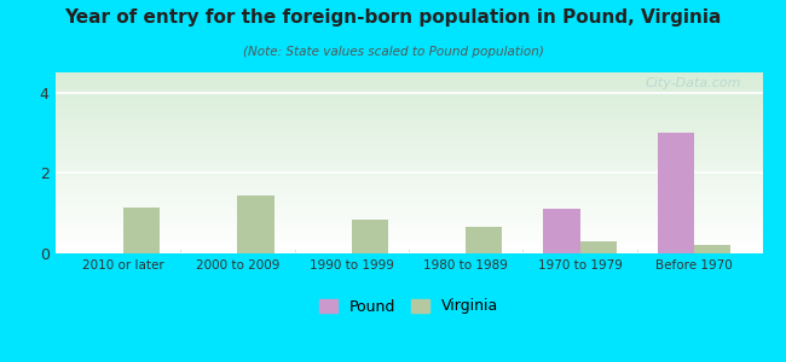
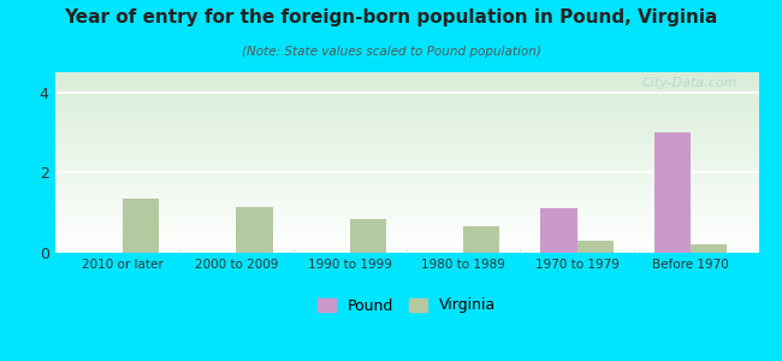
Virginia/2010 or later: 1.15 -> 1.35
Virginia/2000 to 2009: 1.45 -> 1.15
